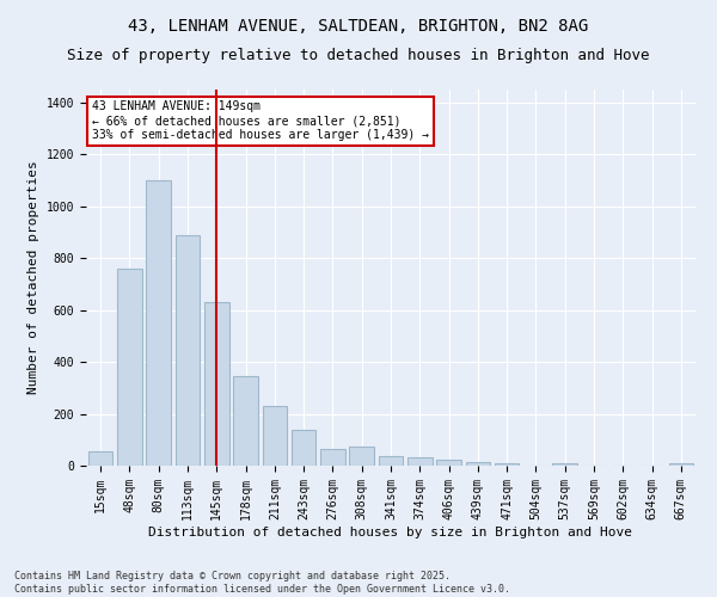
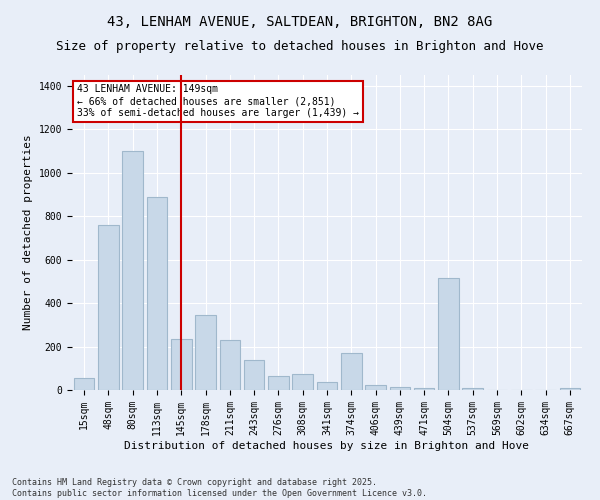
145sqm: 630 -> 235
374sqm: 32 -> 170
504sqm: 2 -> 515
